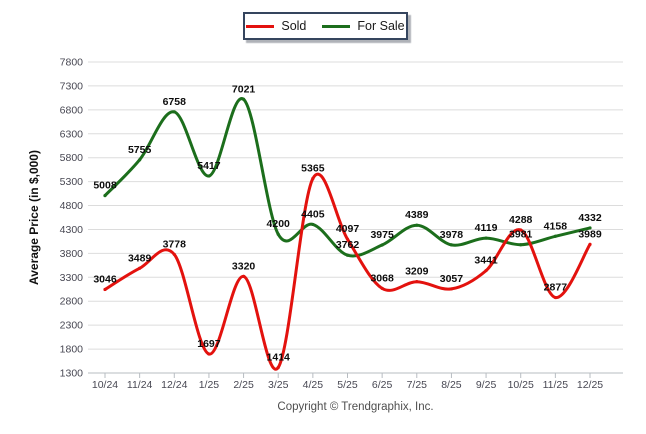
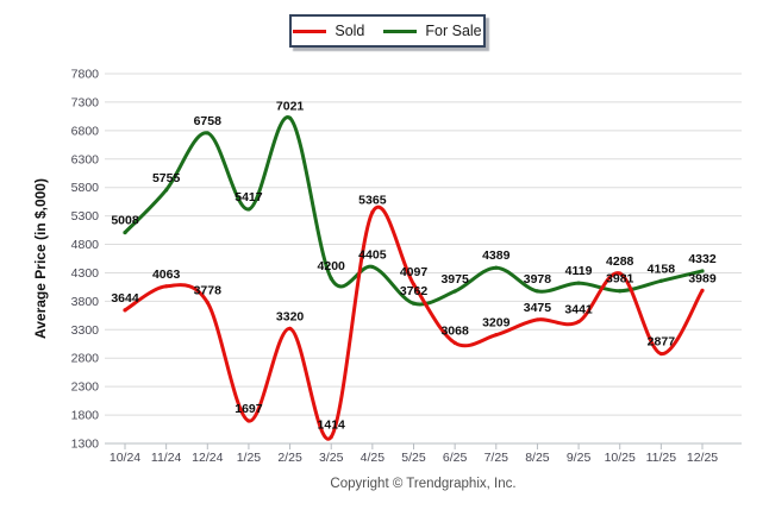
Sold/10/24: 3046 -> 3644
Sold/11/24: 3489 -> 4063
Sold/8/25: 3057 -> 3475
